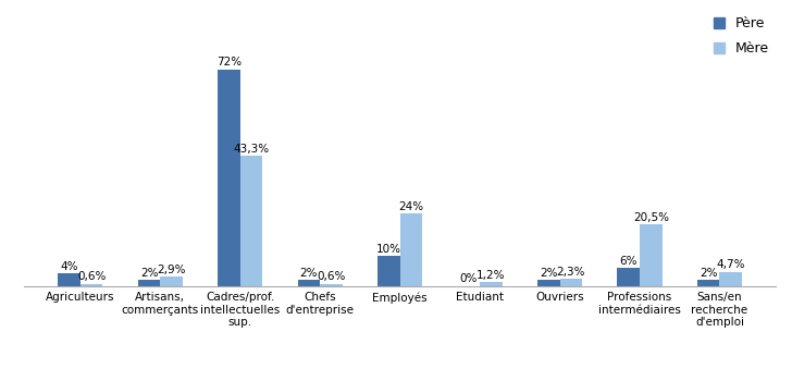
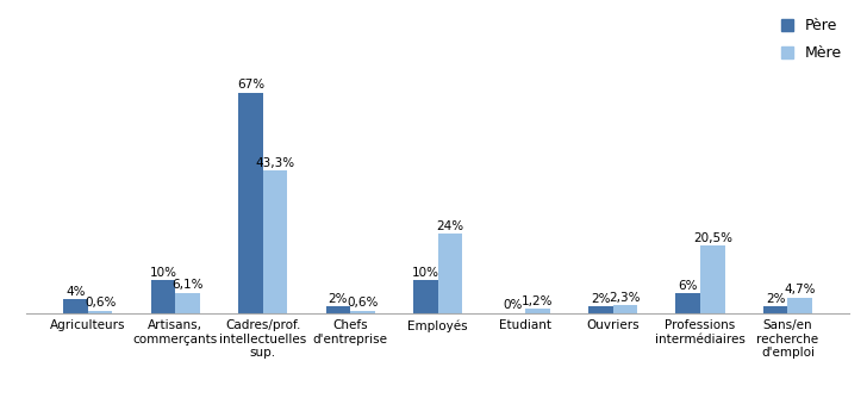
Père/Artisans, commerçants: 2% -> 10%
Mère/Artisans, commerçants: 2,9% -> 6,1%
Père/Cadres/prof. intellectuelles sup.: 72% -> 67%
